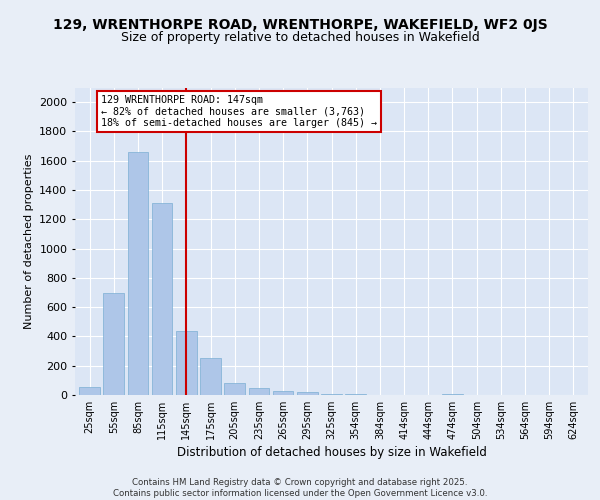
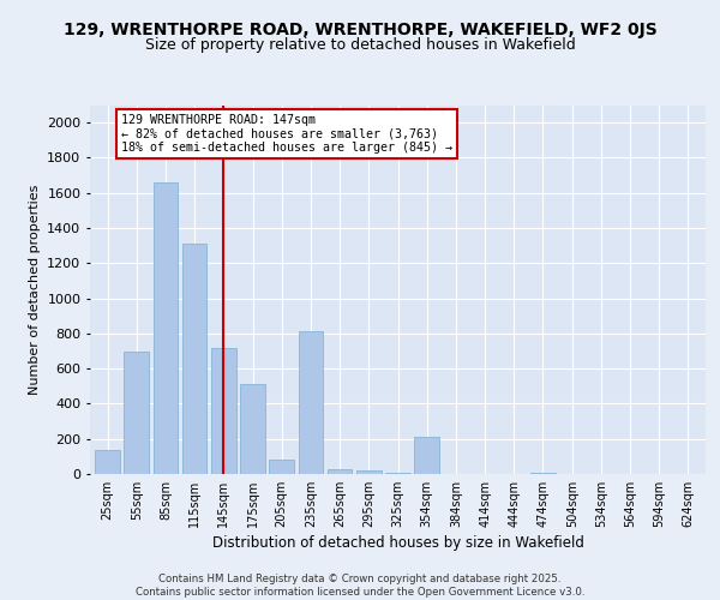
25sqm: 60 -> 140
145sqm: 440 -> 720
175sqm: 250 -> 510
235sqm: 40 -> 810
354sqm: 0 -> 210
